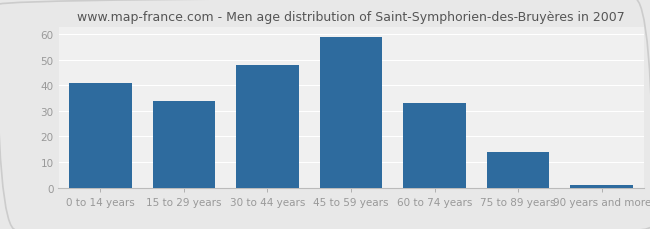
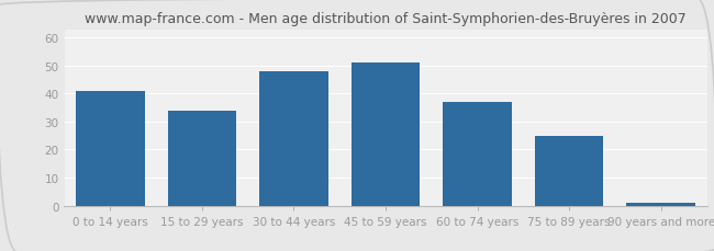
45 to 59 years: 59 -> 51
60 to 74 years: 33 -> 37
75 to 89 years: 14 -> 25
